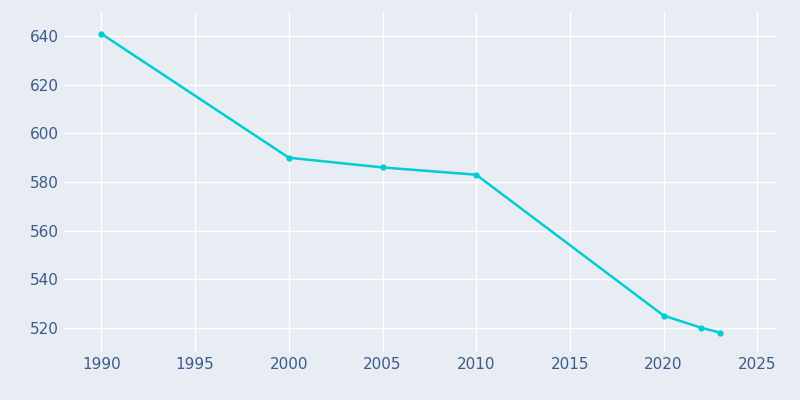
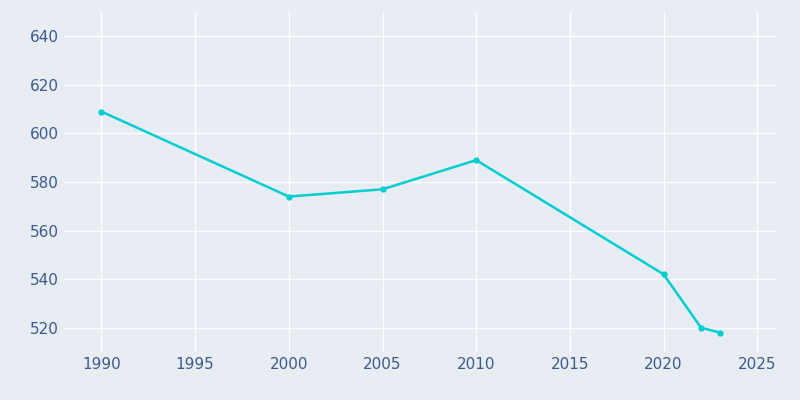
1990: 641 -> 609
2000: 590 -> 574
2005: 586 -> 577
2010: 583 -> 589
2020: 525 -> 542
